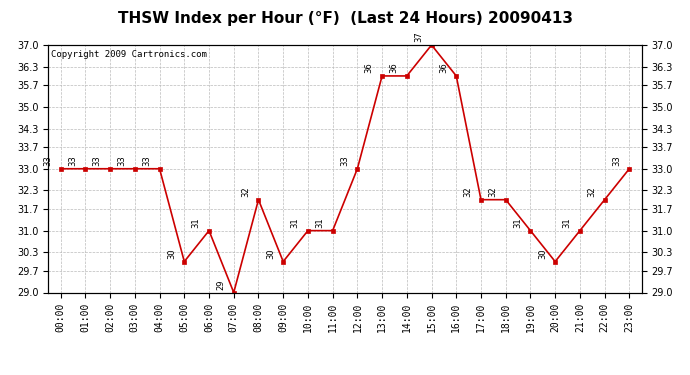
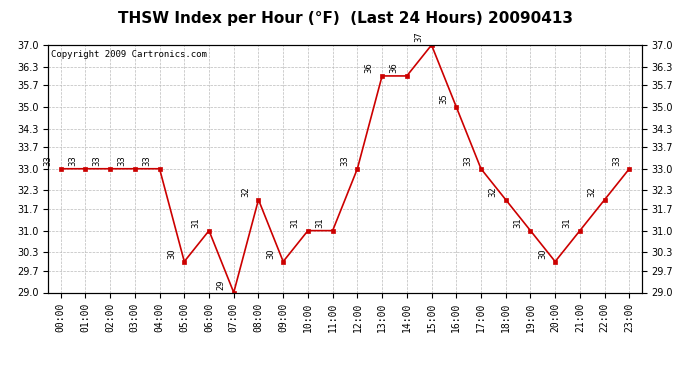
16:00: 36 -> 35
17:00: 32 -> 33
